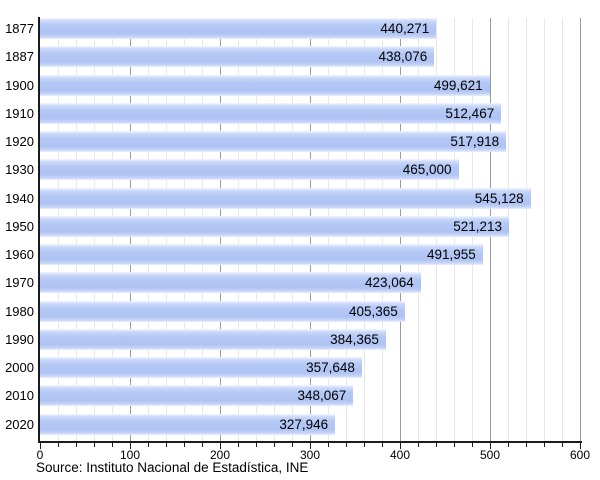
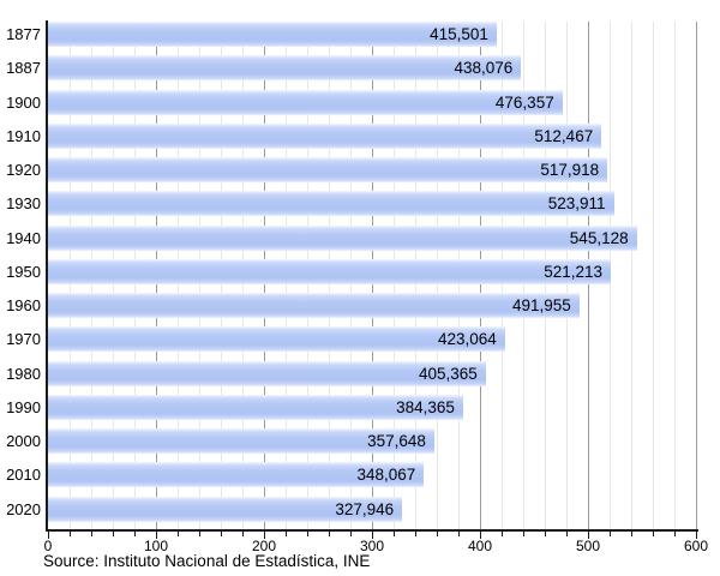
1877: 440,271 -> 415,501
1900: 499,621 -> 476,357
1930: 465,000 -> 523,911
